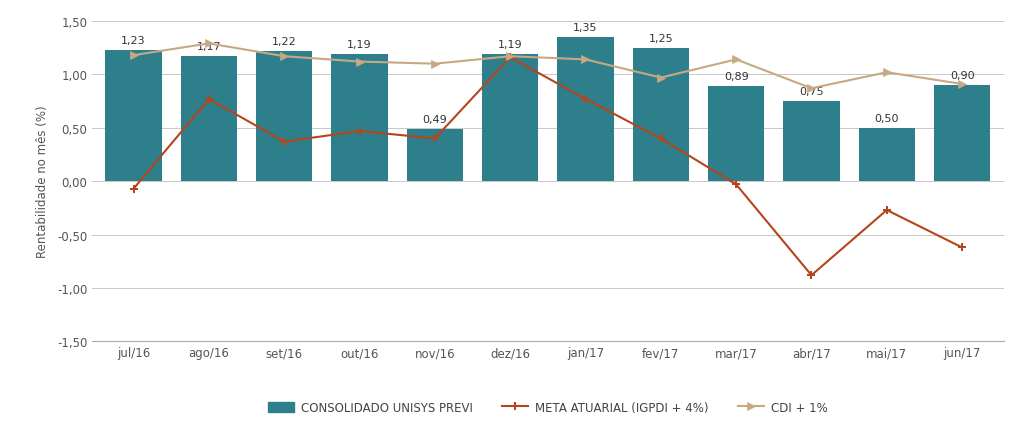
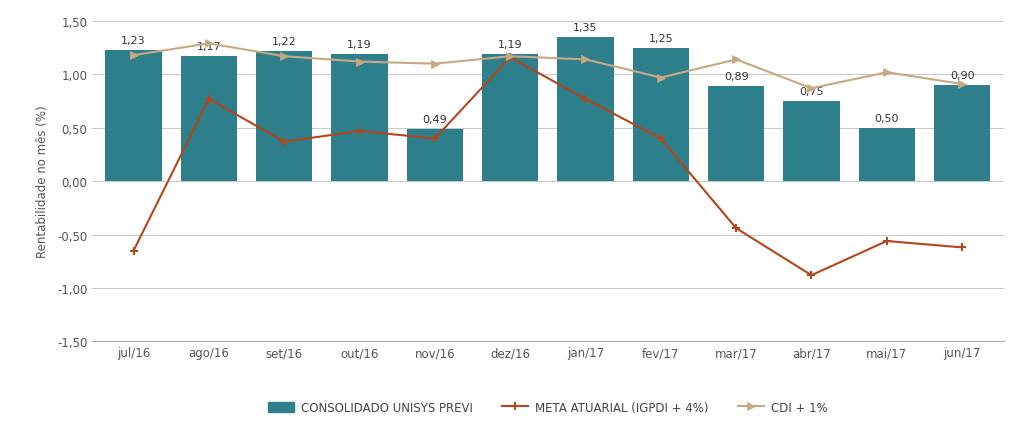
META ATUARIAL (IGPDI + 4%)/jul/16: -0,07 -> -0,65
META ATUARIAL (IGPDI + 4%)/mar/17: -0,03 -> -0,44
META ATUARIAL (IGPDI + 4%)/mai/17: -0,27 -> -0,56
